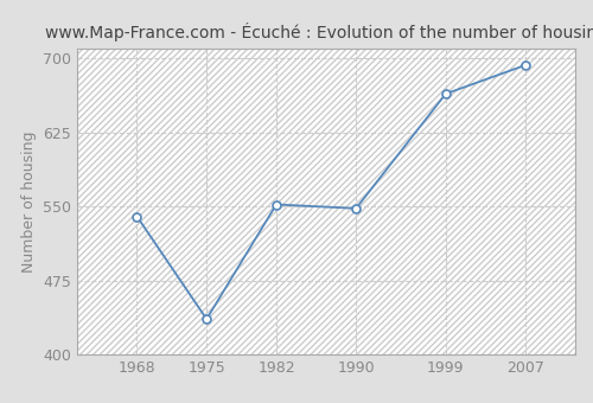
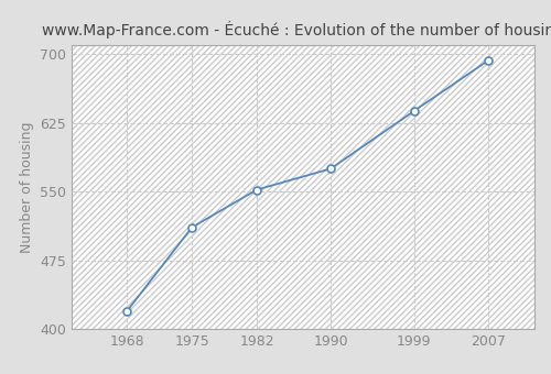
1968: 540 -> 420
1975: 436 -> 511
1990: 548 -> 575
1999: 664 -> 638
